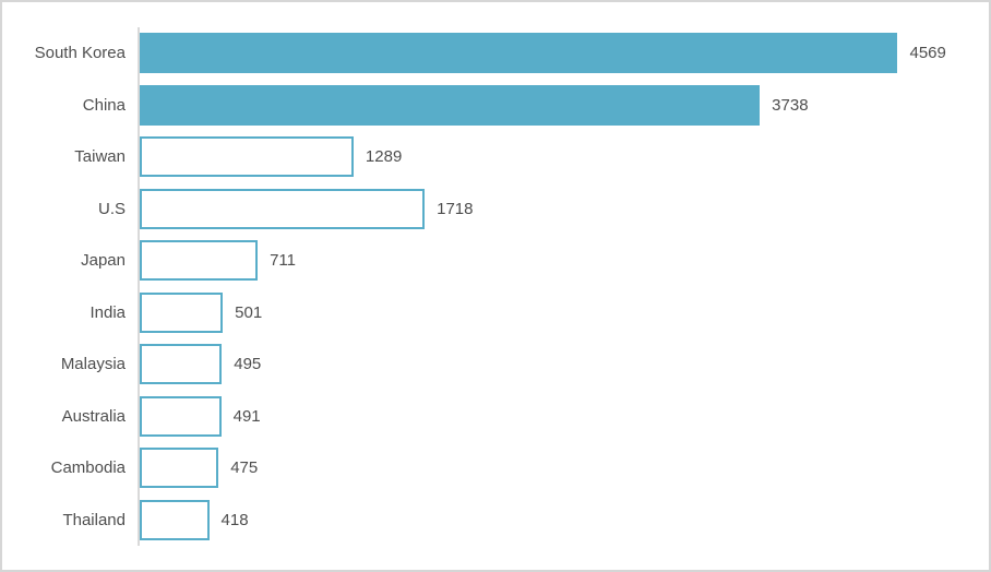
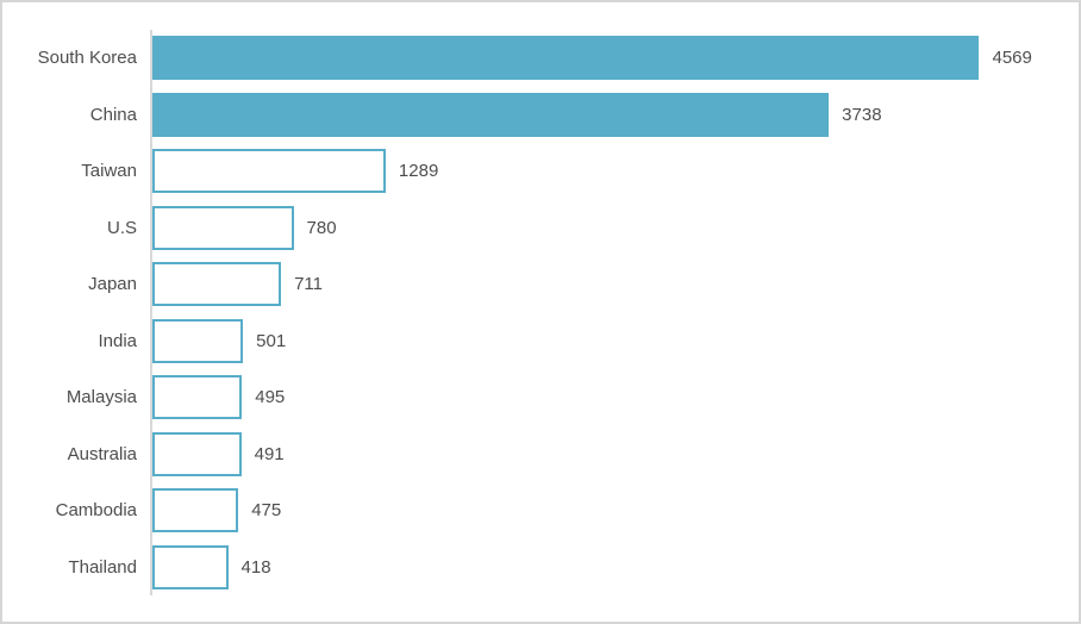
U.S: 1718 -> 780
